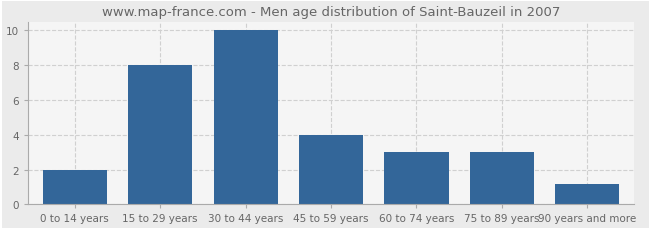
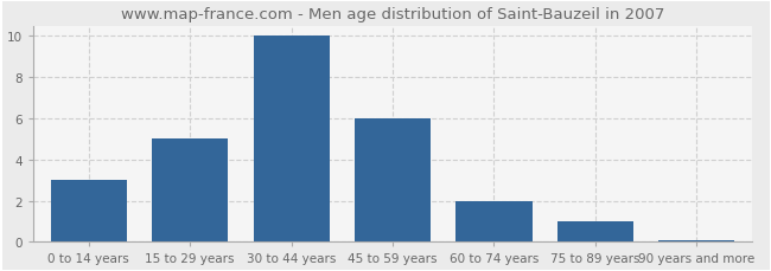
0 to 14 years: 2.0 -> 3.0
15 to 29 years: 8.0 -> 5.0
45 to 59 years: 4.0 -> 6.0
60 to 74 years: 3.0 -> 2.0
75 to 89 years: 3.0 -> 1.0
90 years and more: 1.2 -> 0.1
